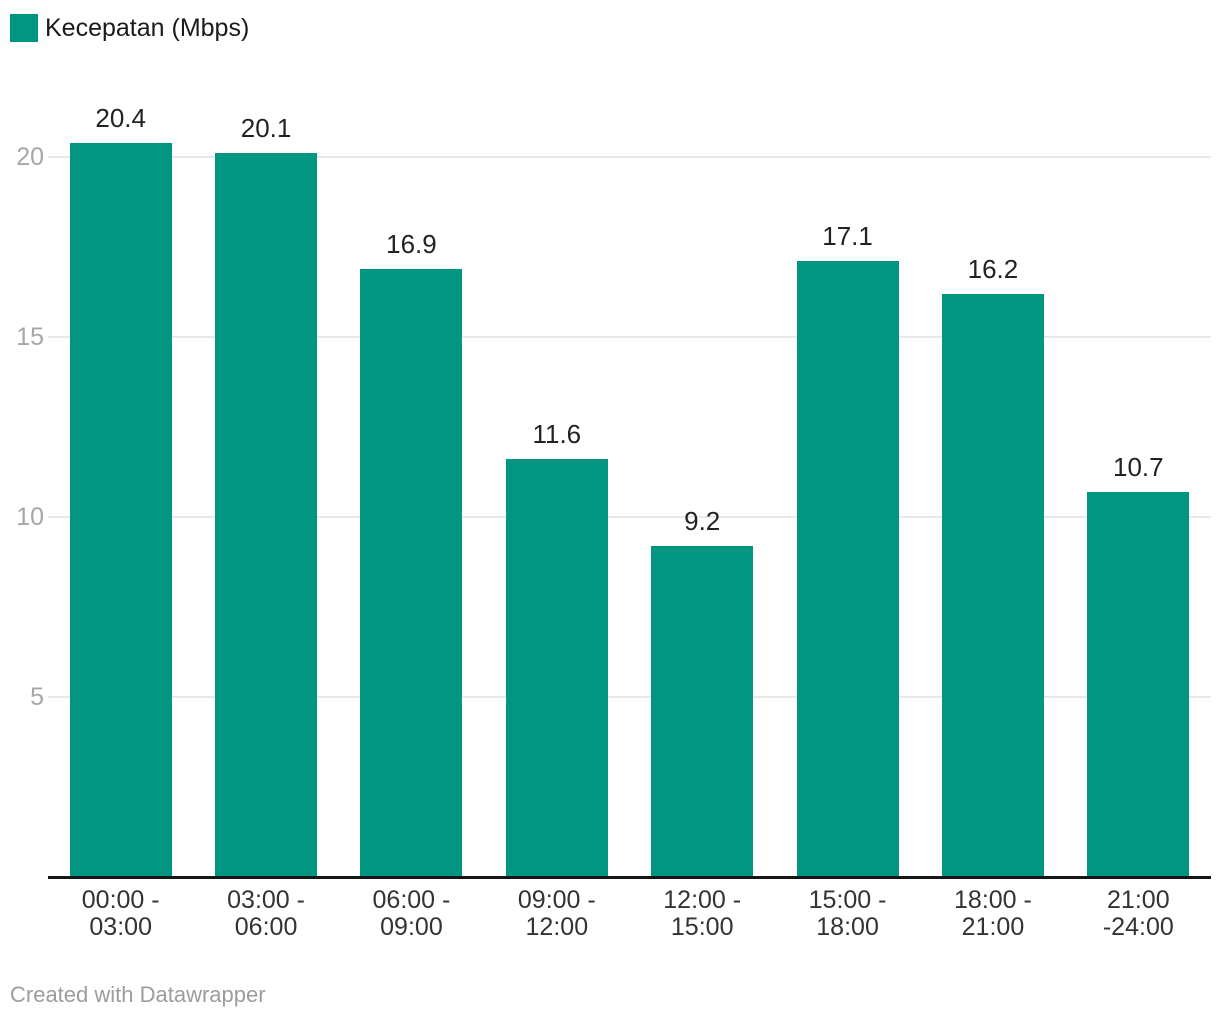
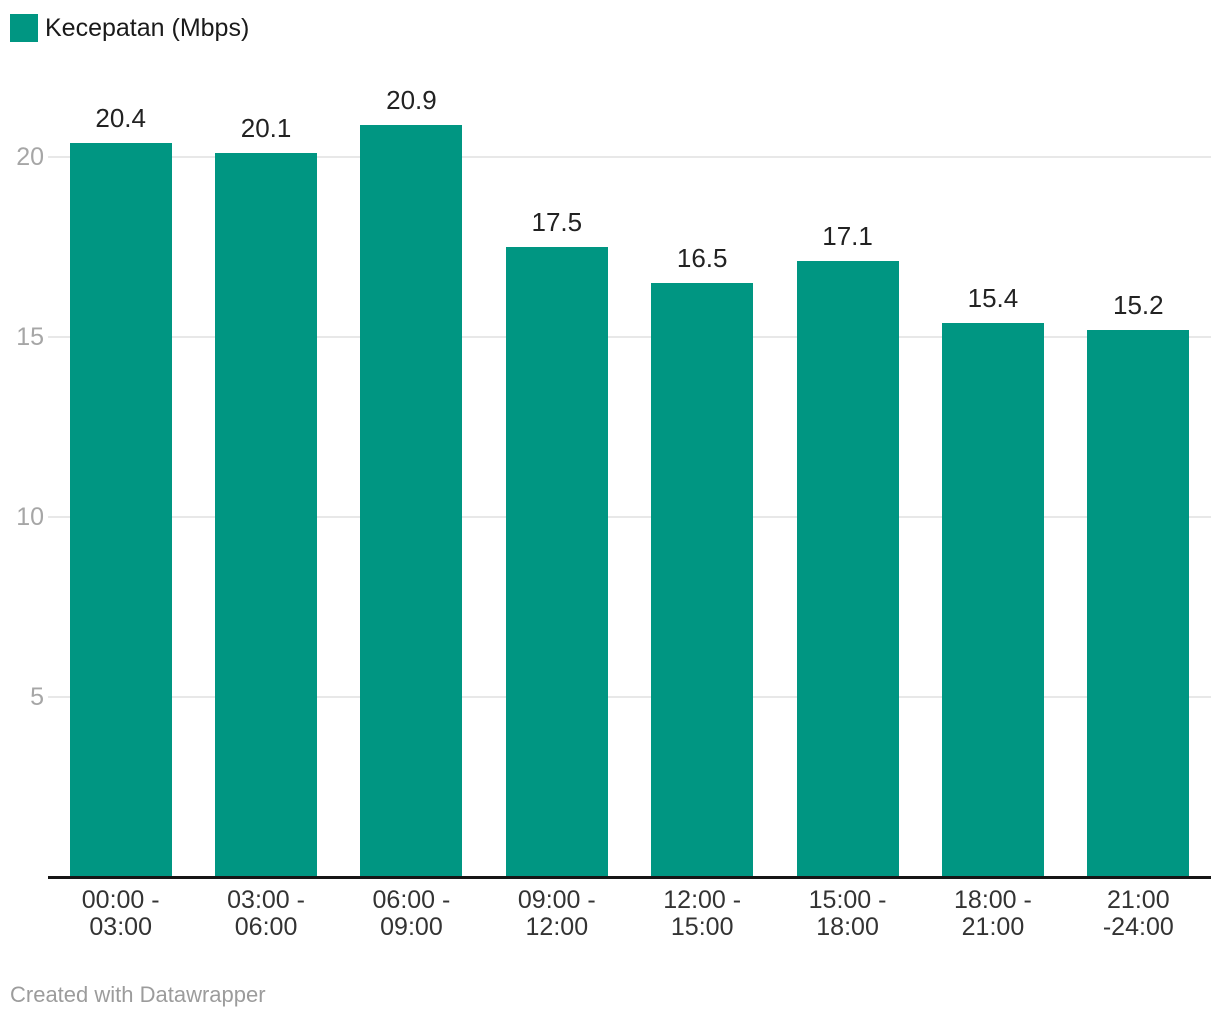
06:00 - 09:00: 16.9 -> 20.9
09:00 - 12:00: 11.6 -> 17.5
12:00 - 15:00: 9.2 -> 16.5
18:00 - 21:00: 16.2 -> 15.4
21:00 -24:00: 10.7 -> 15.2
